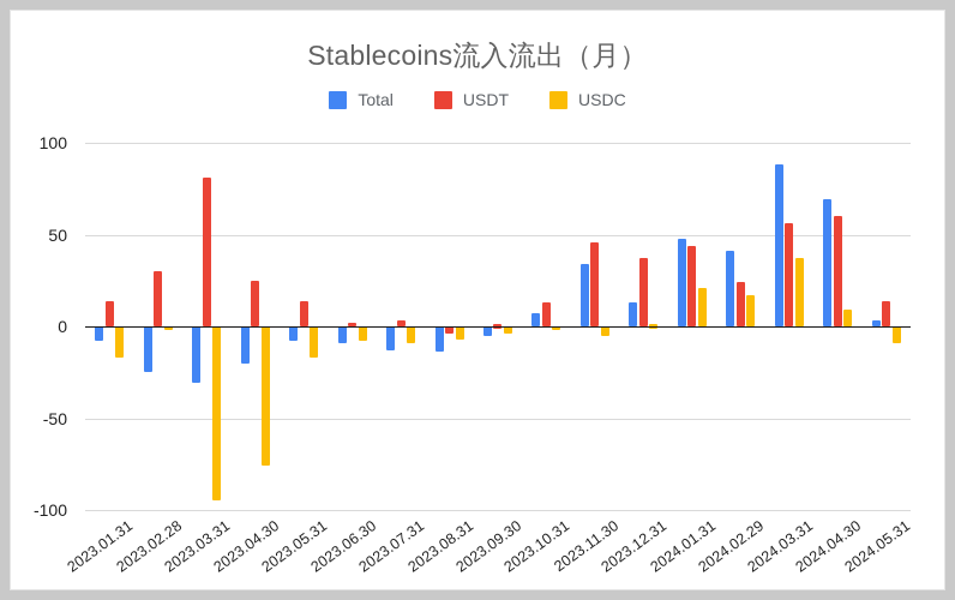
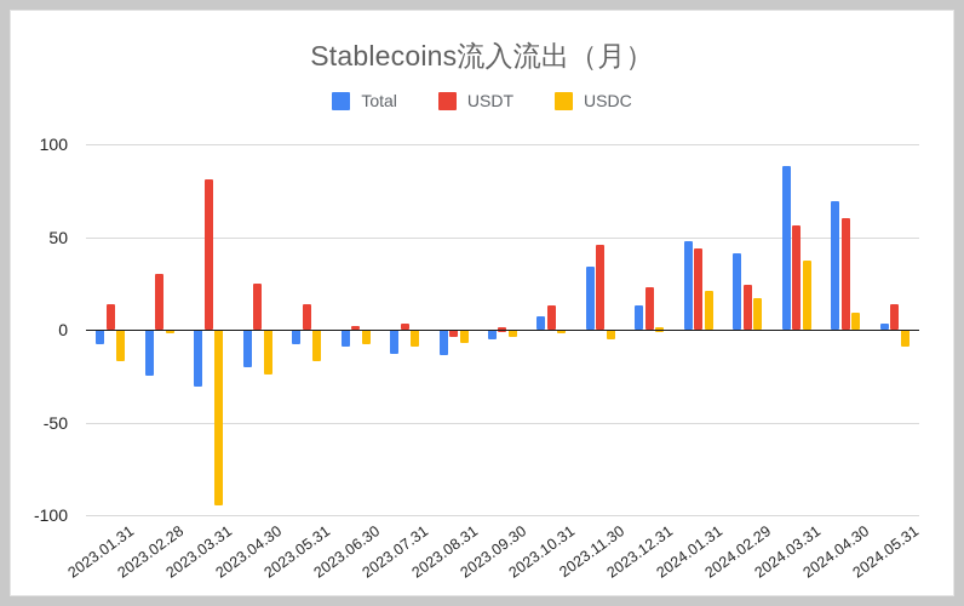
USDC/2023.04.30: -76 -> -24
USDT/2023.12.31: 37 -> 23
